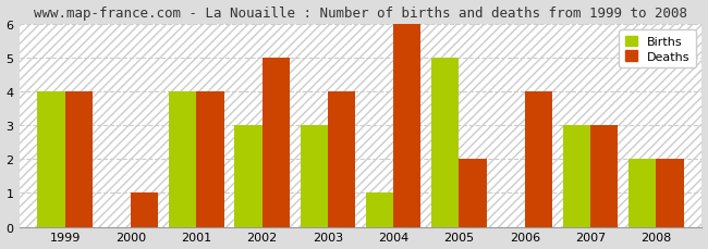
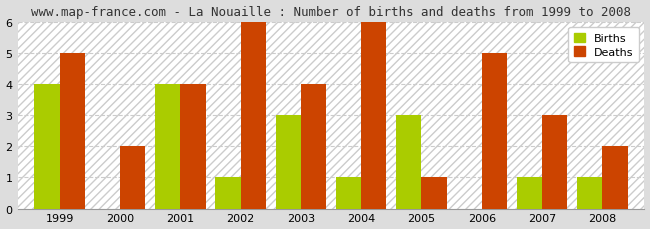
Deaths/1999: 4 -> 5
Deaths/2000: 1 -> 2
Births/2002: 3 -> 1
Deaths/2002: 5 -> 6
Births/2005: 5 -> 3
Deaths/2005: 2 -> 1
Deaths/2006: 4 -> 5
Births/2007: 3 -> 1
Births/2008: 2 -> 1
